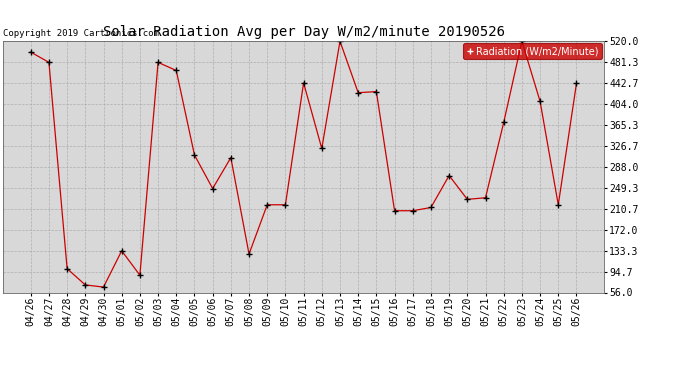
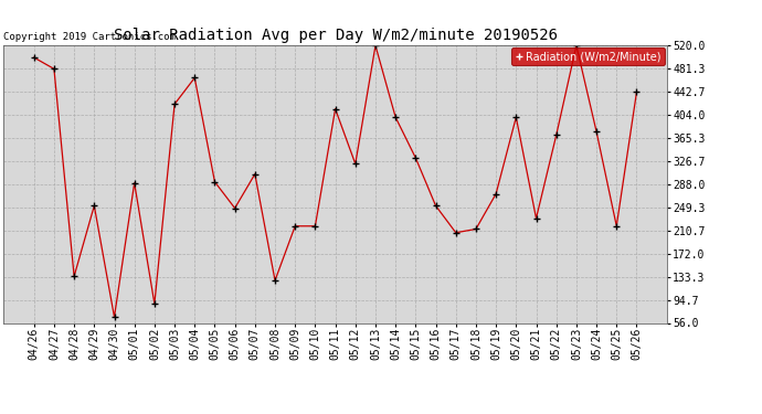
04/28: 100 -> 134
04/29: 70 -> 252
05/01: 133 -> 290
05/03: 481 -> 422
05/05: 310 -> 292
05/11: 443 -> 414
05/14: 425 -> 400
05/15: 427 -> 332
05/16: 207 -> 252
05/20: 228 -> 400
05/24: 409 -> 376
